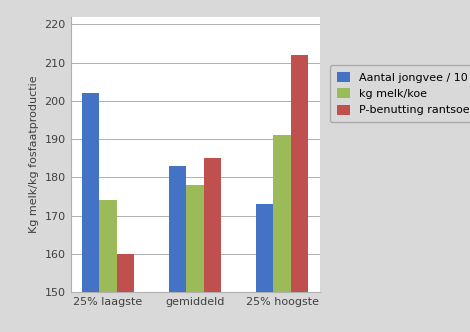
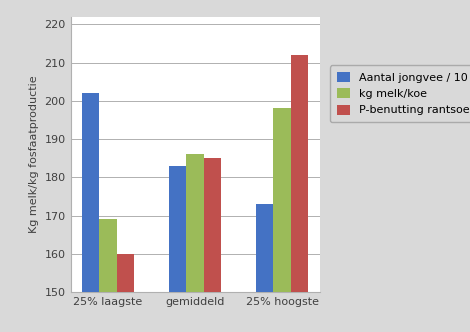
kg melk/koe/25% laagste: 174 -> 169
kg melk/koe/gemiddeld: 178 -> 186
kg melk/koe/25% hoogste: 191 -> 198
